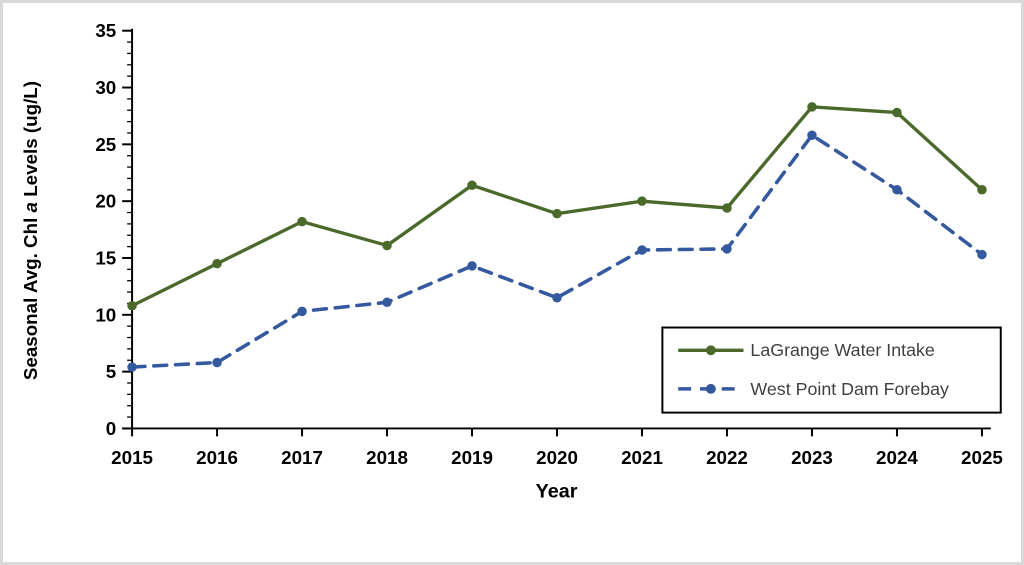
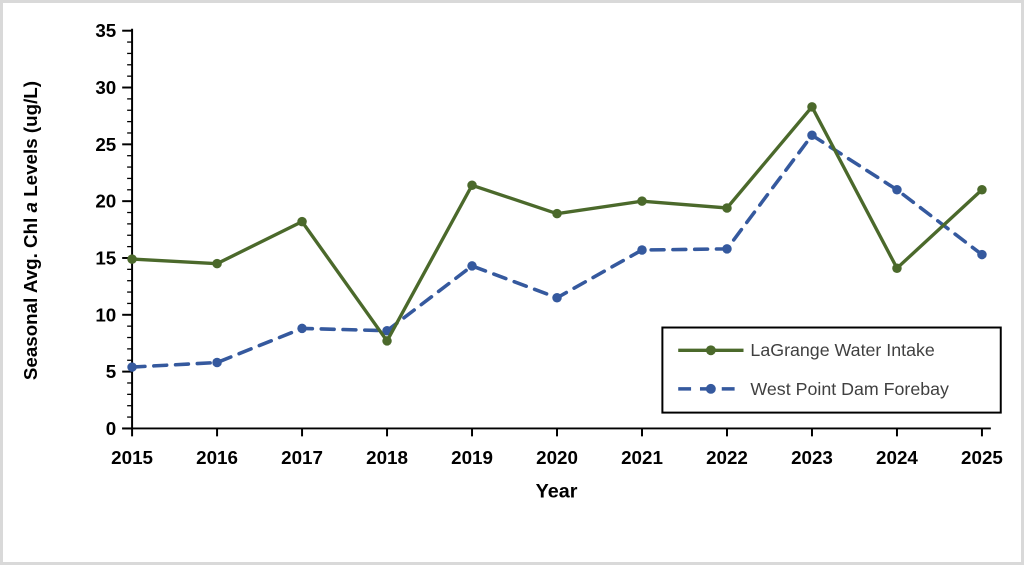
LaGrange Water Intake/2015: 10.8 -> 14.9
West Point Dam Forebay/2017: 10.3 -> 8.8
LaGrange Water Intake/2018: 16.1 -> 7.7
West Point Dam Forebay/2018: 11.1 -> 8.6
LaGrange Water Intake/2024: 27.8 -> 14.1
